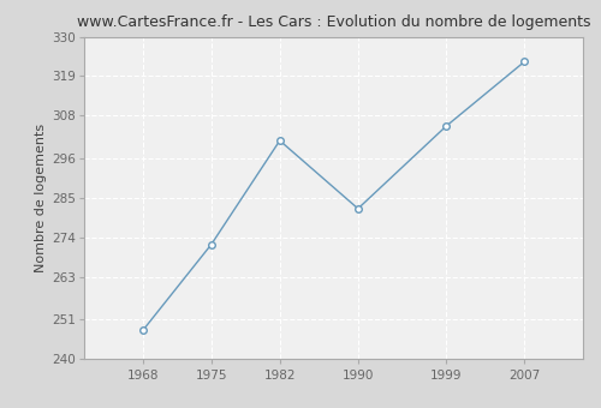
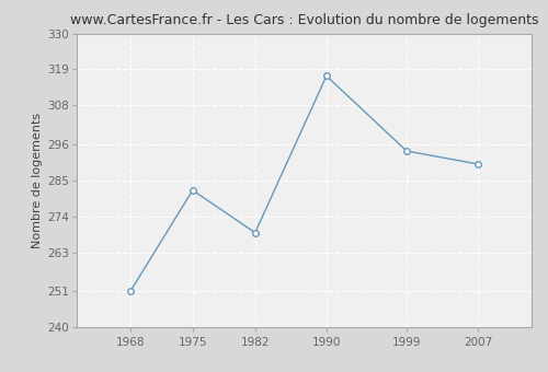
1968: 248 -> 251
1975: 272 -> 282
1982: 301 -> 269
1990: 282 -> 317
1999: 305 -> 294
2007: 323 -> 290
